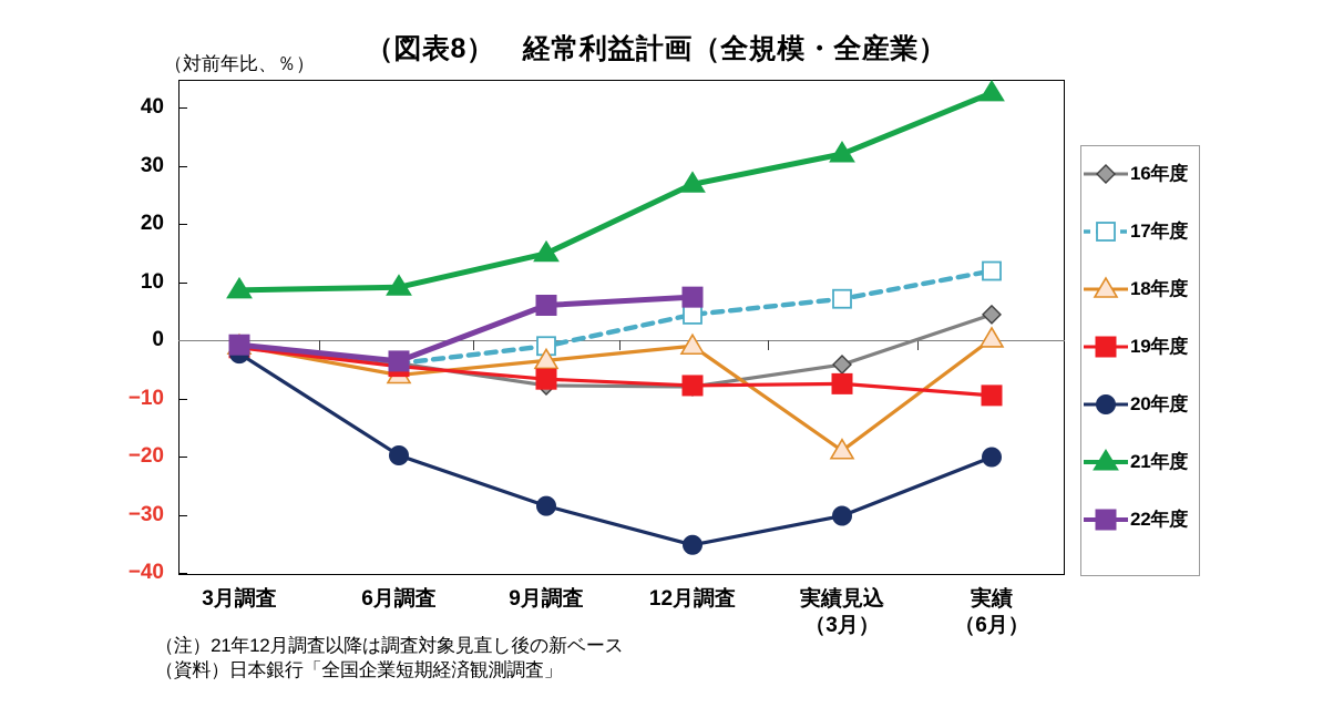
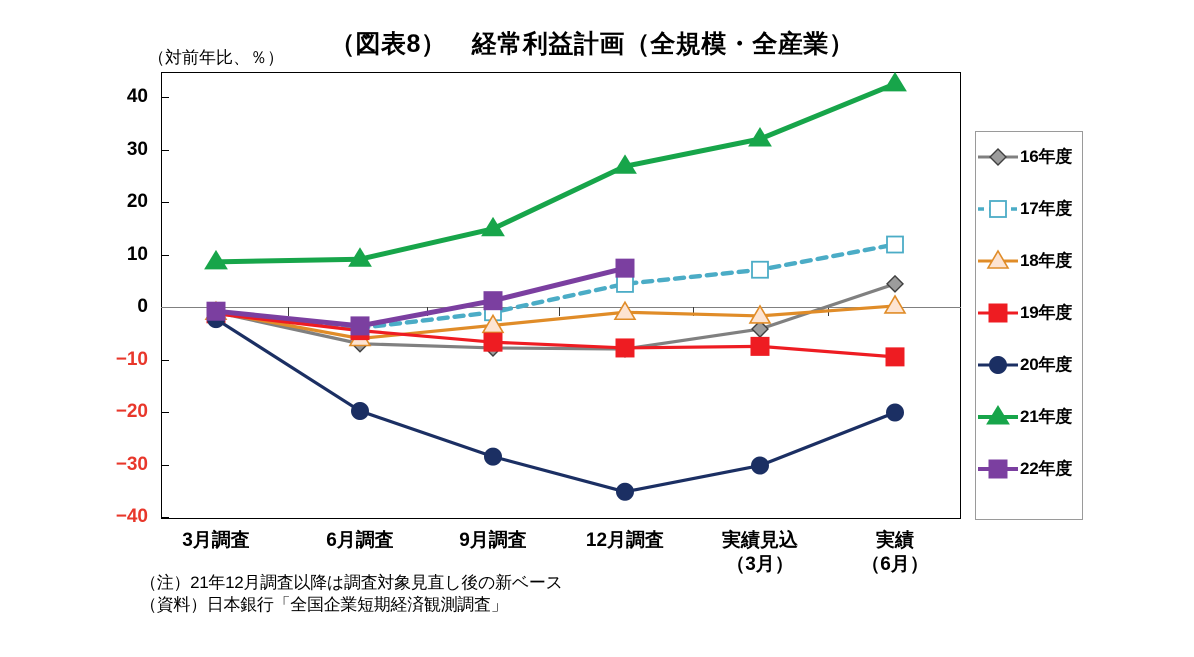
16年度/6月調査: -4 -> -7
22年度/9月調査: 6 -> 1
18年度/実績見込: -19 -> -2
